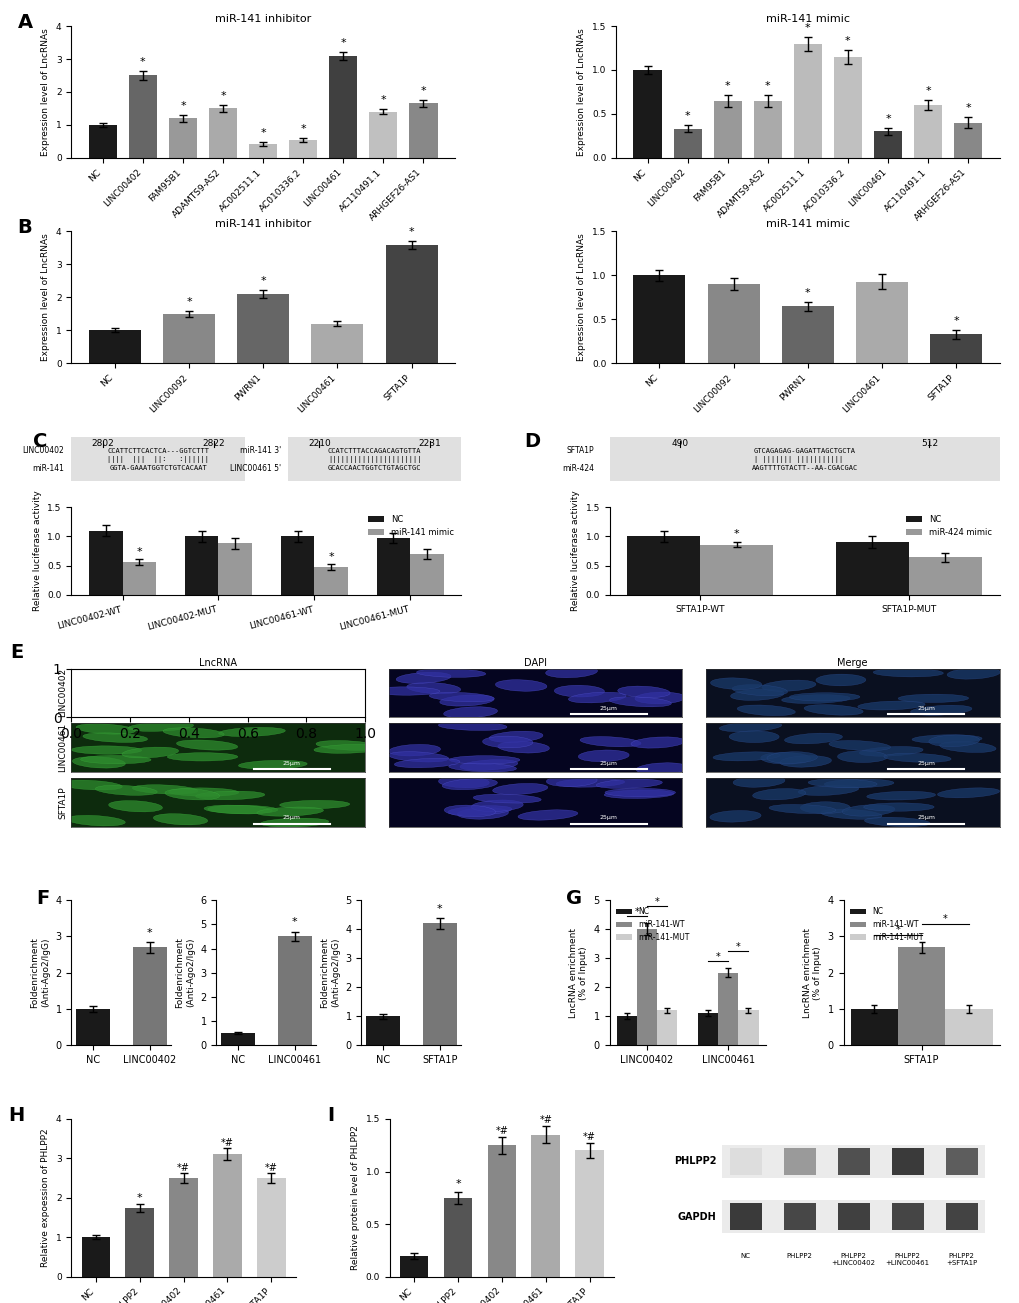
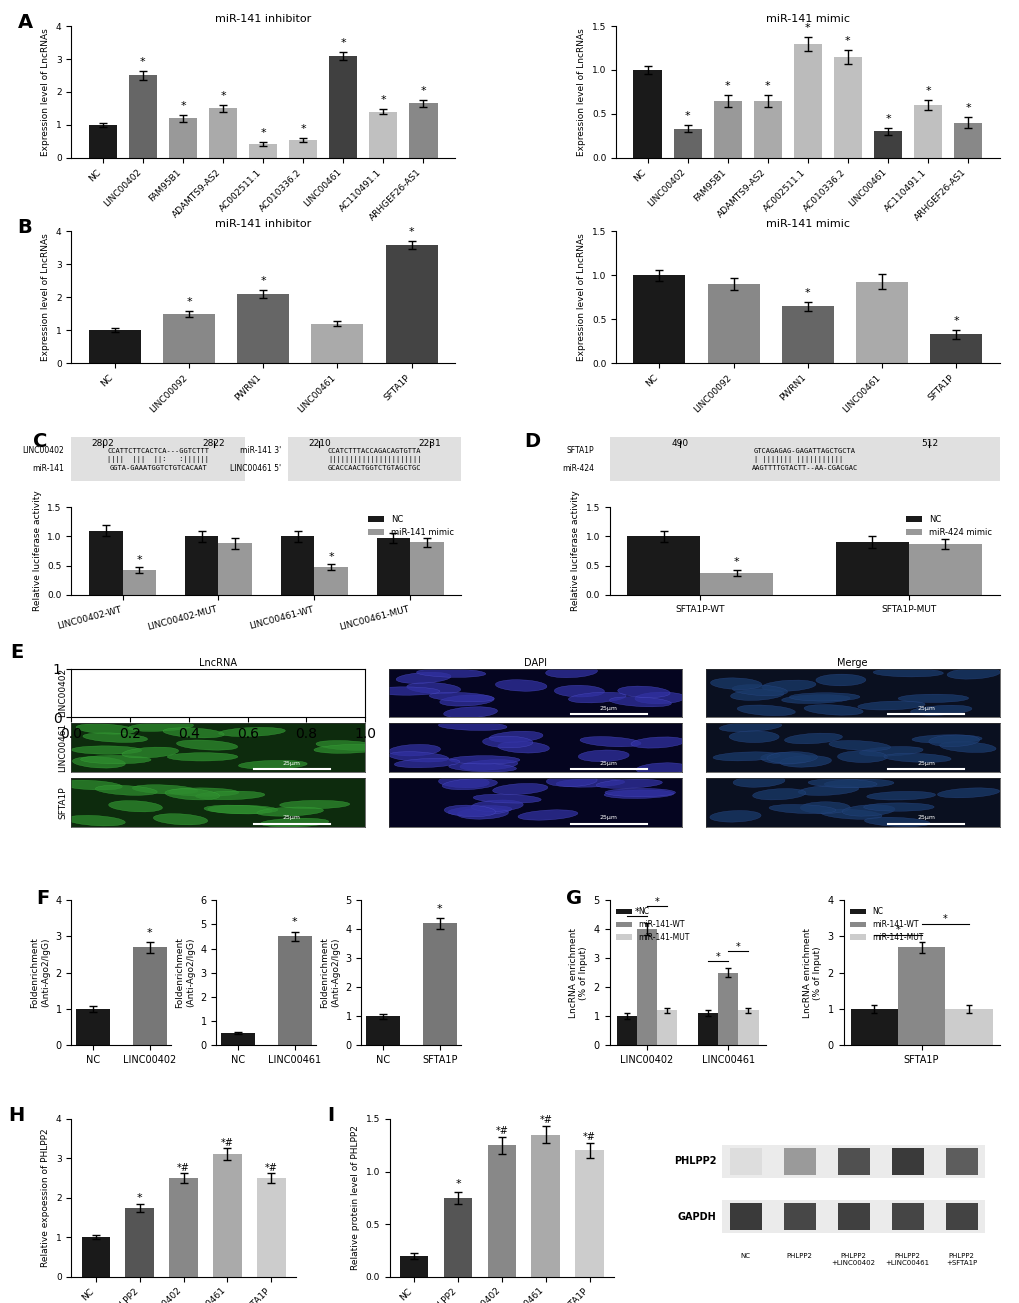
miR-141 mimic/LINC00402-WT: 0.56 -> 0.42
miR-141 mimic/LINC00461-MUT: 0.70 -> 0.90
miR-424 mimic/SFTA1P-WT: 0.86 -> 0.38
miR-424 mimic/SFTA1P-MUT: 0.64 -> 0.87
